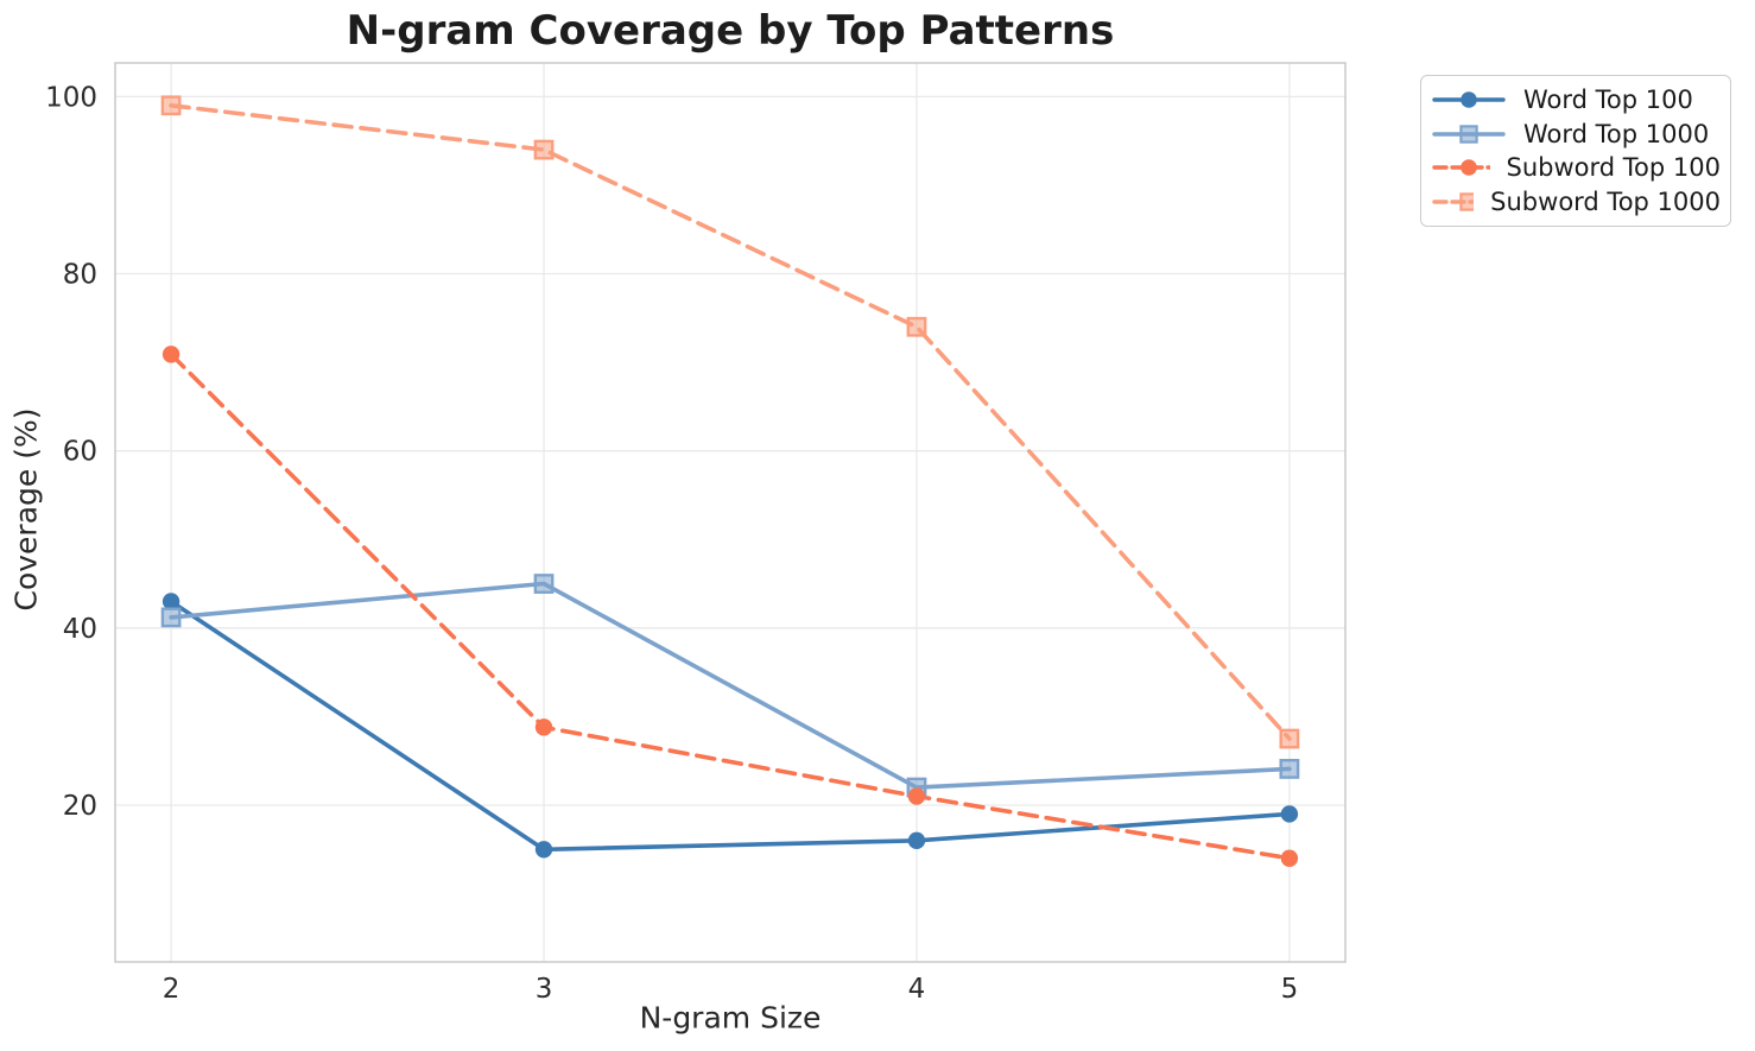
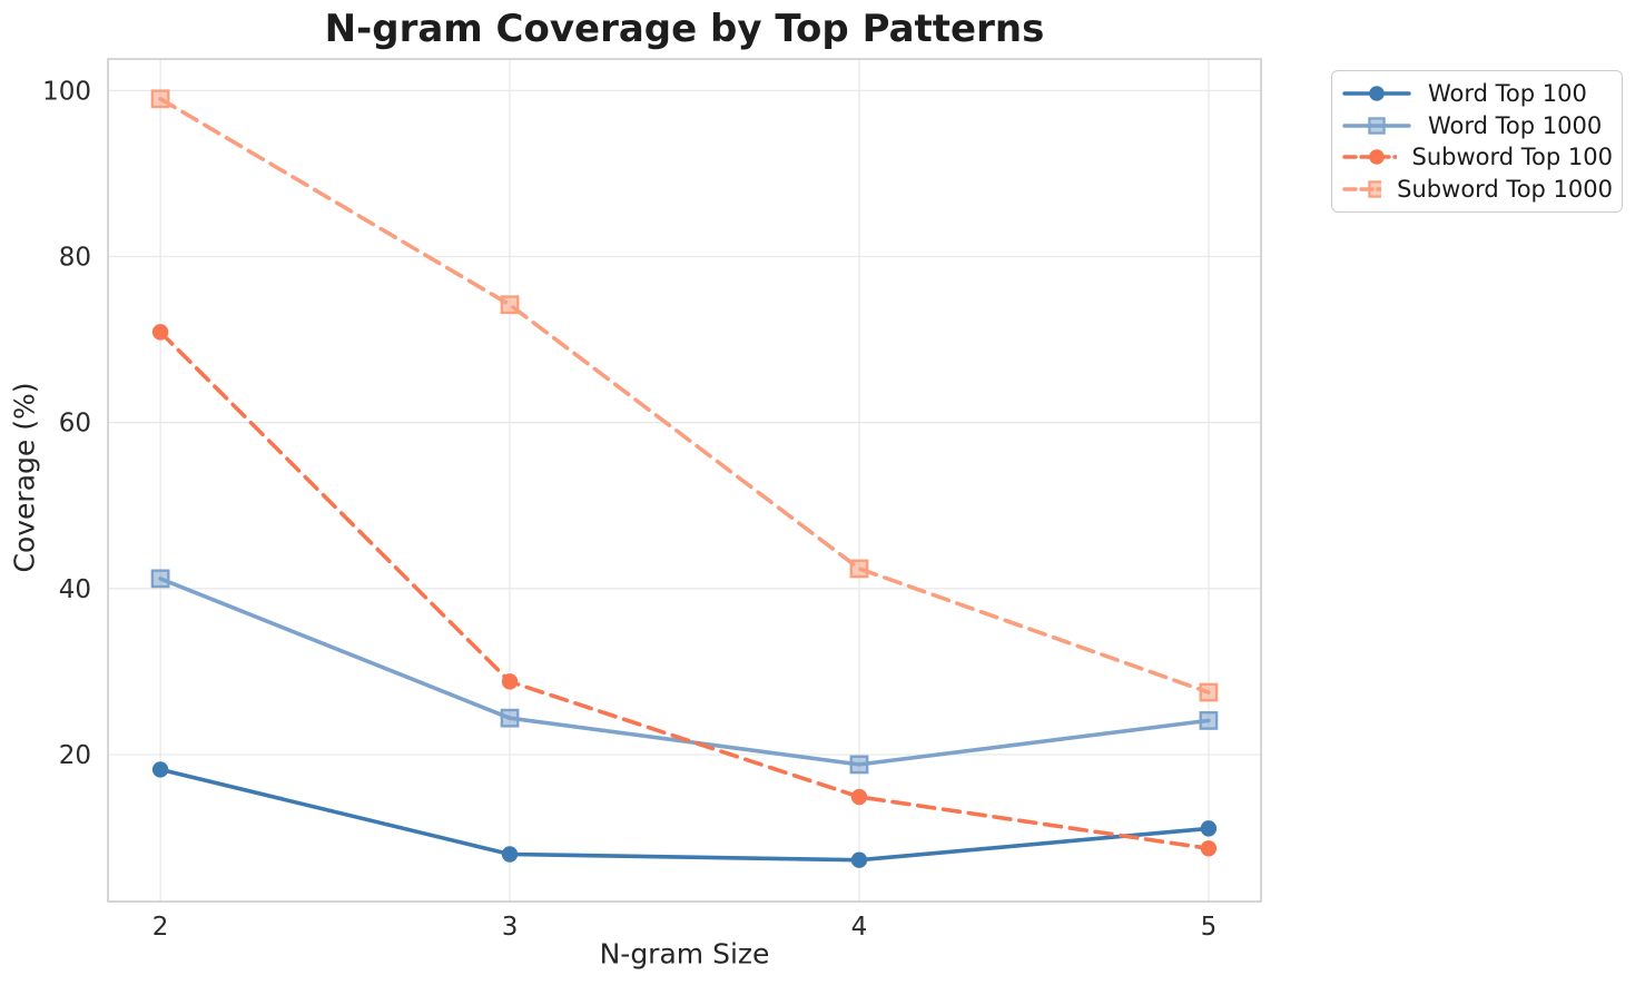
Word Top 100/2: 43 -> 18
Word Top 100/3: 15 -> 8
Word Top 1000/3: 45 -> 24
Subword Top 1000/3: 94 -> 74
Word Top 100/4: 16 -> 7
Word Top 1000/4: 22 -> 19
Subword Top 100/4: 21 -> 15
Subword Top 1000/4: 74 -> 42
Word Top 100/5: 19 -> 11
Subword Top 100/5: 14 -> 9
